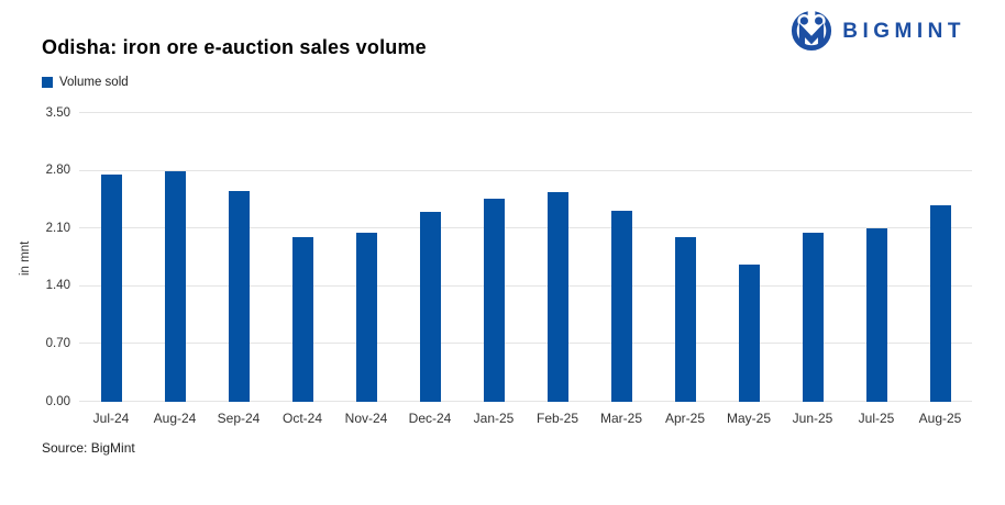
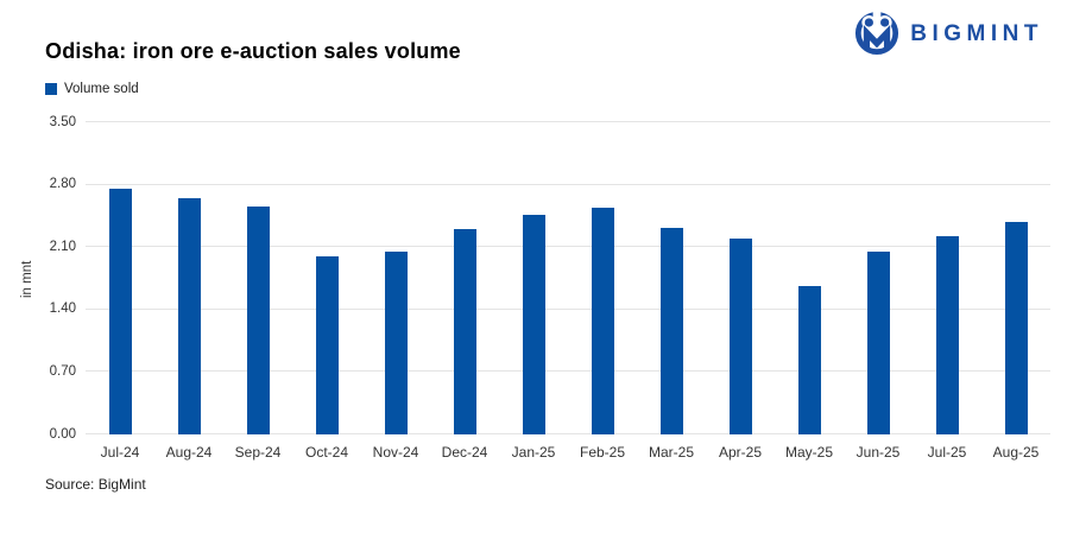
Aug-24: 2.8 -> 2.6
Apr-25: 2.0 -> 2.2
Jul-25: 2.1 -> 2.2
